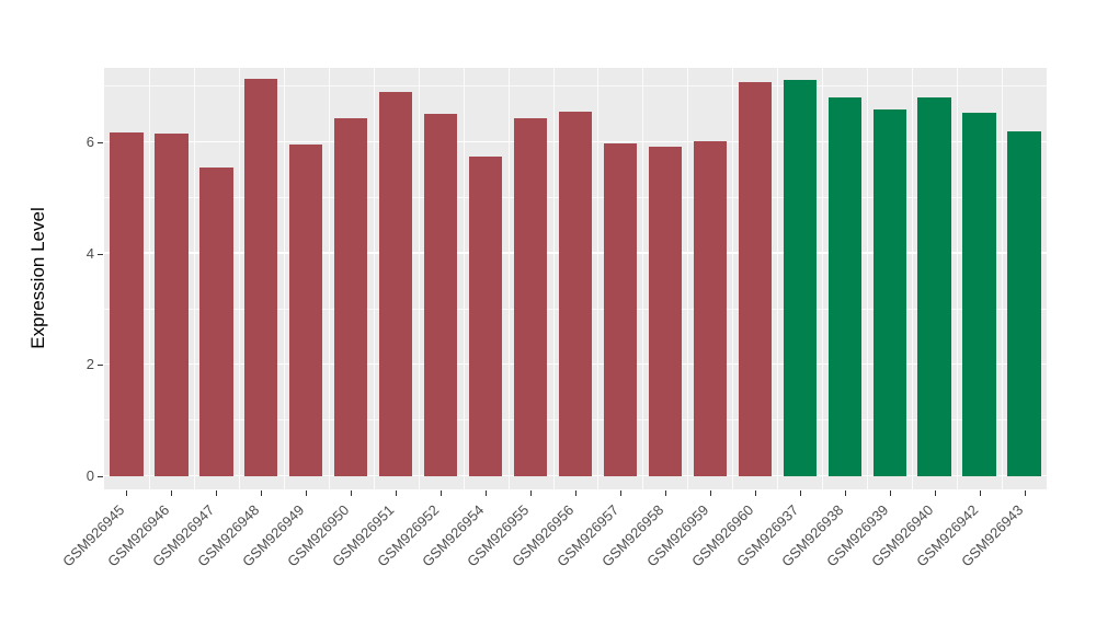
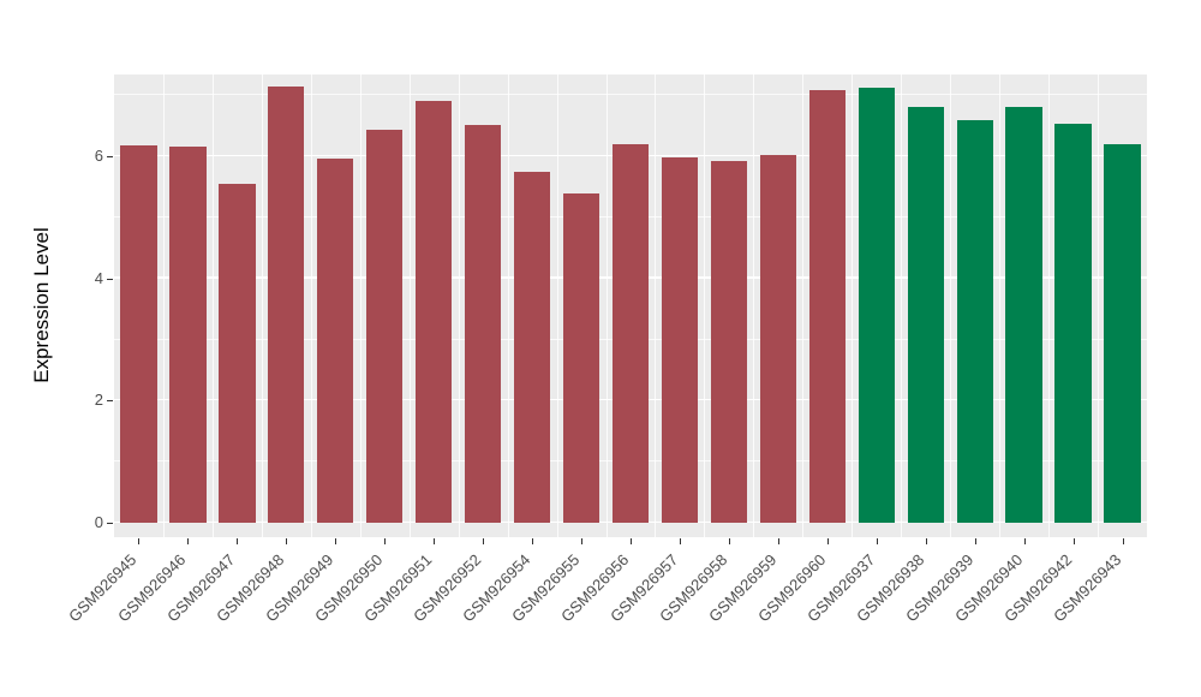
GSM926955: 6.4 -> 5.4
GSM926956: 6.6 -> 6.2
